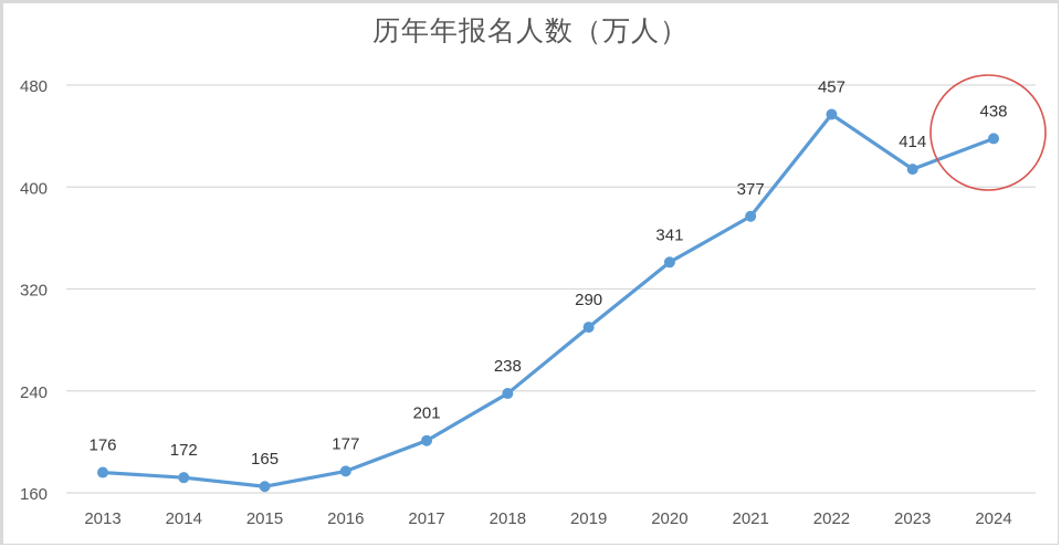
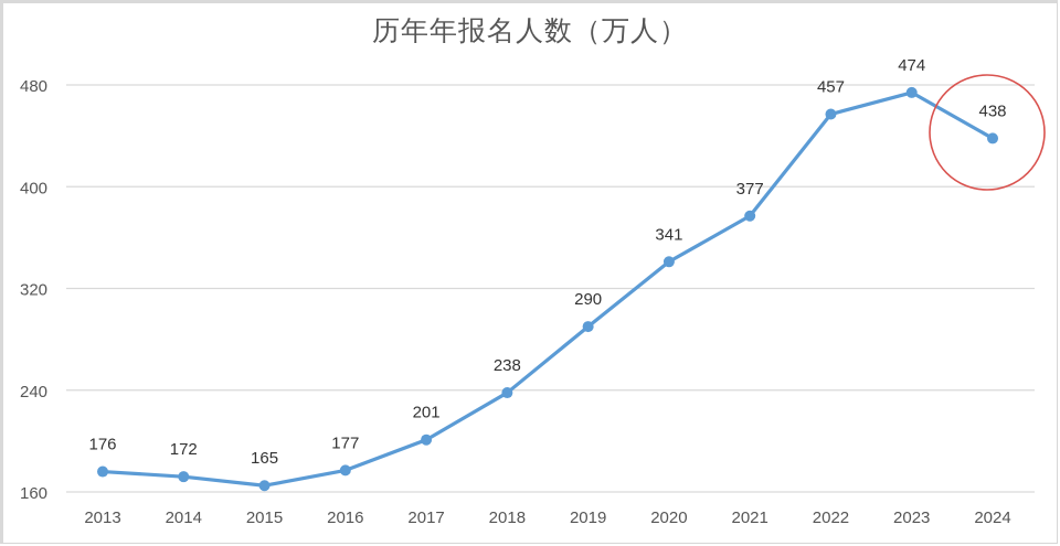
2023: 414 -> 474
